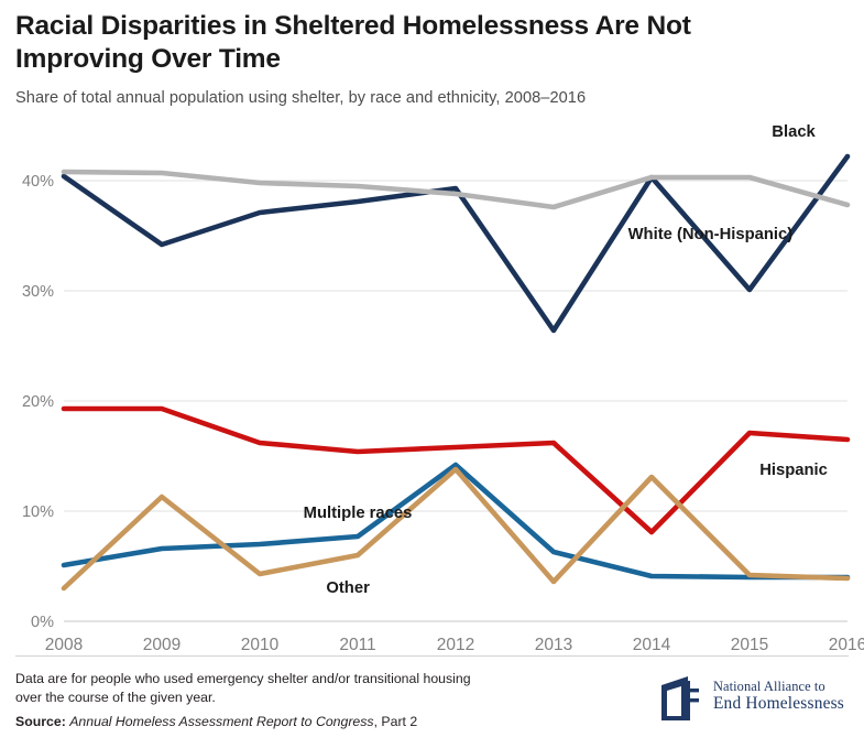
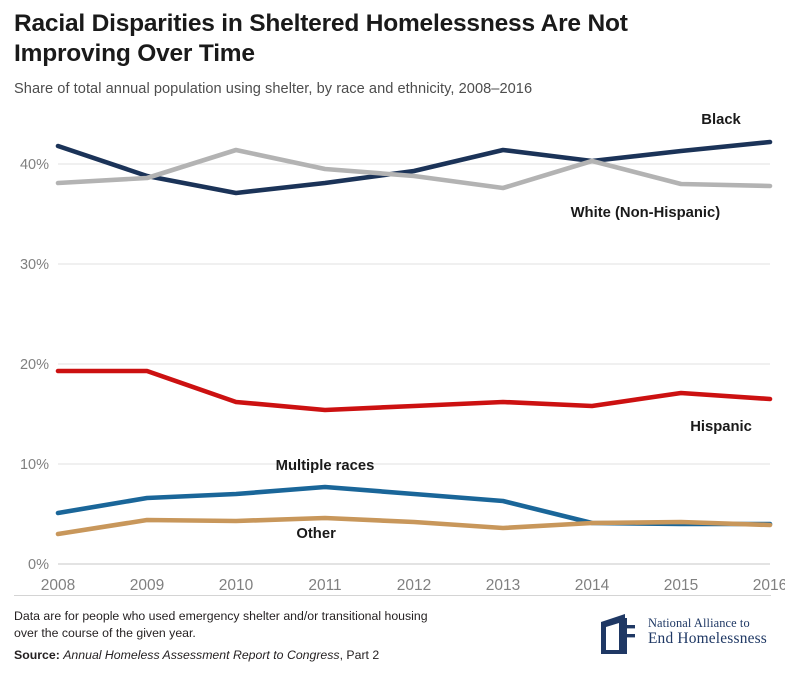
Black/2008: 40.4% -> 41.8%
White (Non-Hispanic)/2008: 40.8% -> 38.1%
Black/2009: 34.2% -> 38.8%
White (Non-Hispanic)/2009: 40.7% -> 38.6%
Other/2009: 11.3% -> 4.4%
White (Non-Hispanic)/2010: 39.8% -> 41.4%
Other/2011: 6.0% -> 4.6%
Multiple races/2012: 14.2% -> 7.0%
Other/2012: 13.8% -> 4.2%
Black/2013: 26.4% -> 41.4%
Hispanic/2014: 8.1% -> 15.8%
Other/2014: 13.1% -> 4.1%
Black/2015: 30.1% -> 41.3%
White (Non-Hispanic)/2015: 40.3% -> 38.0%
